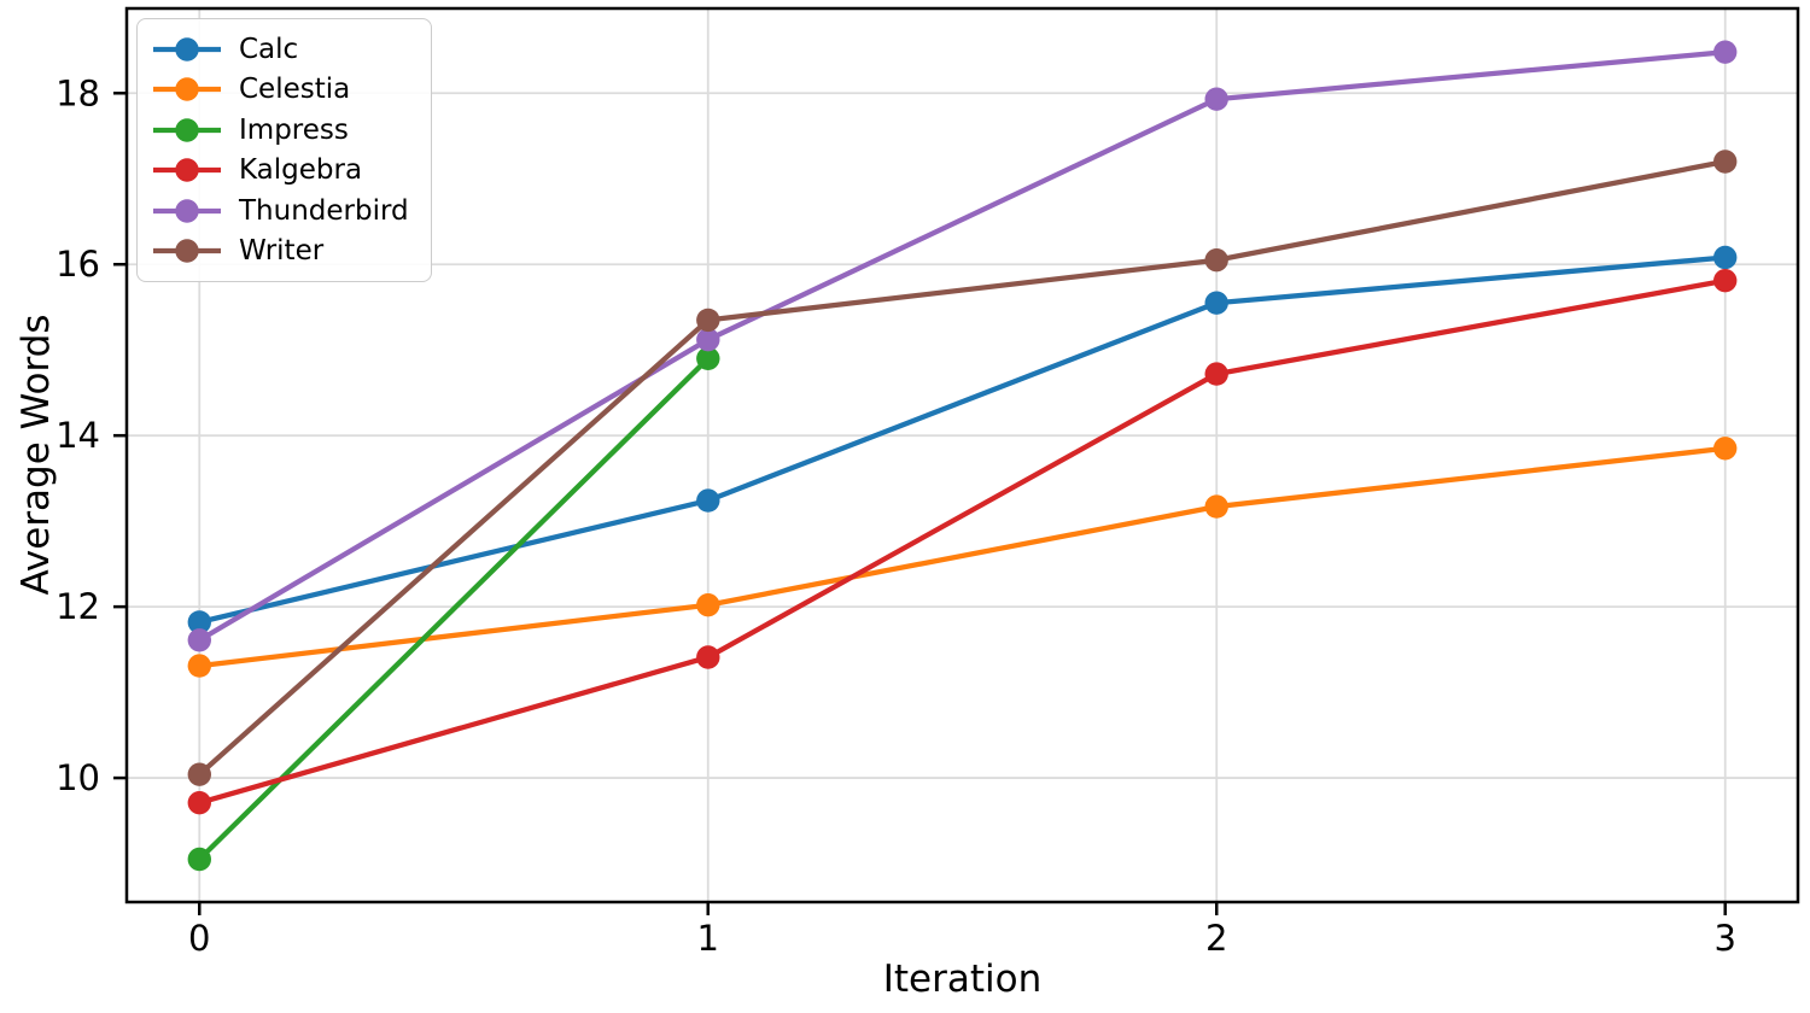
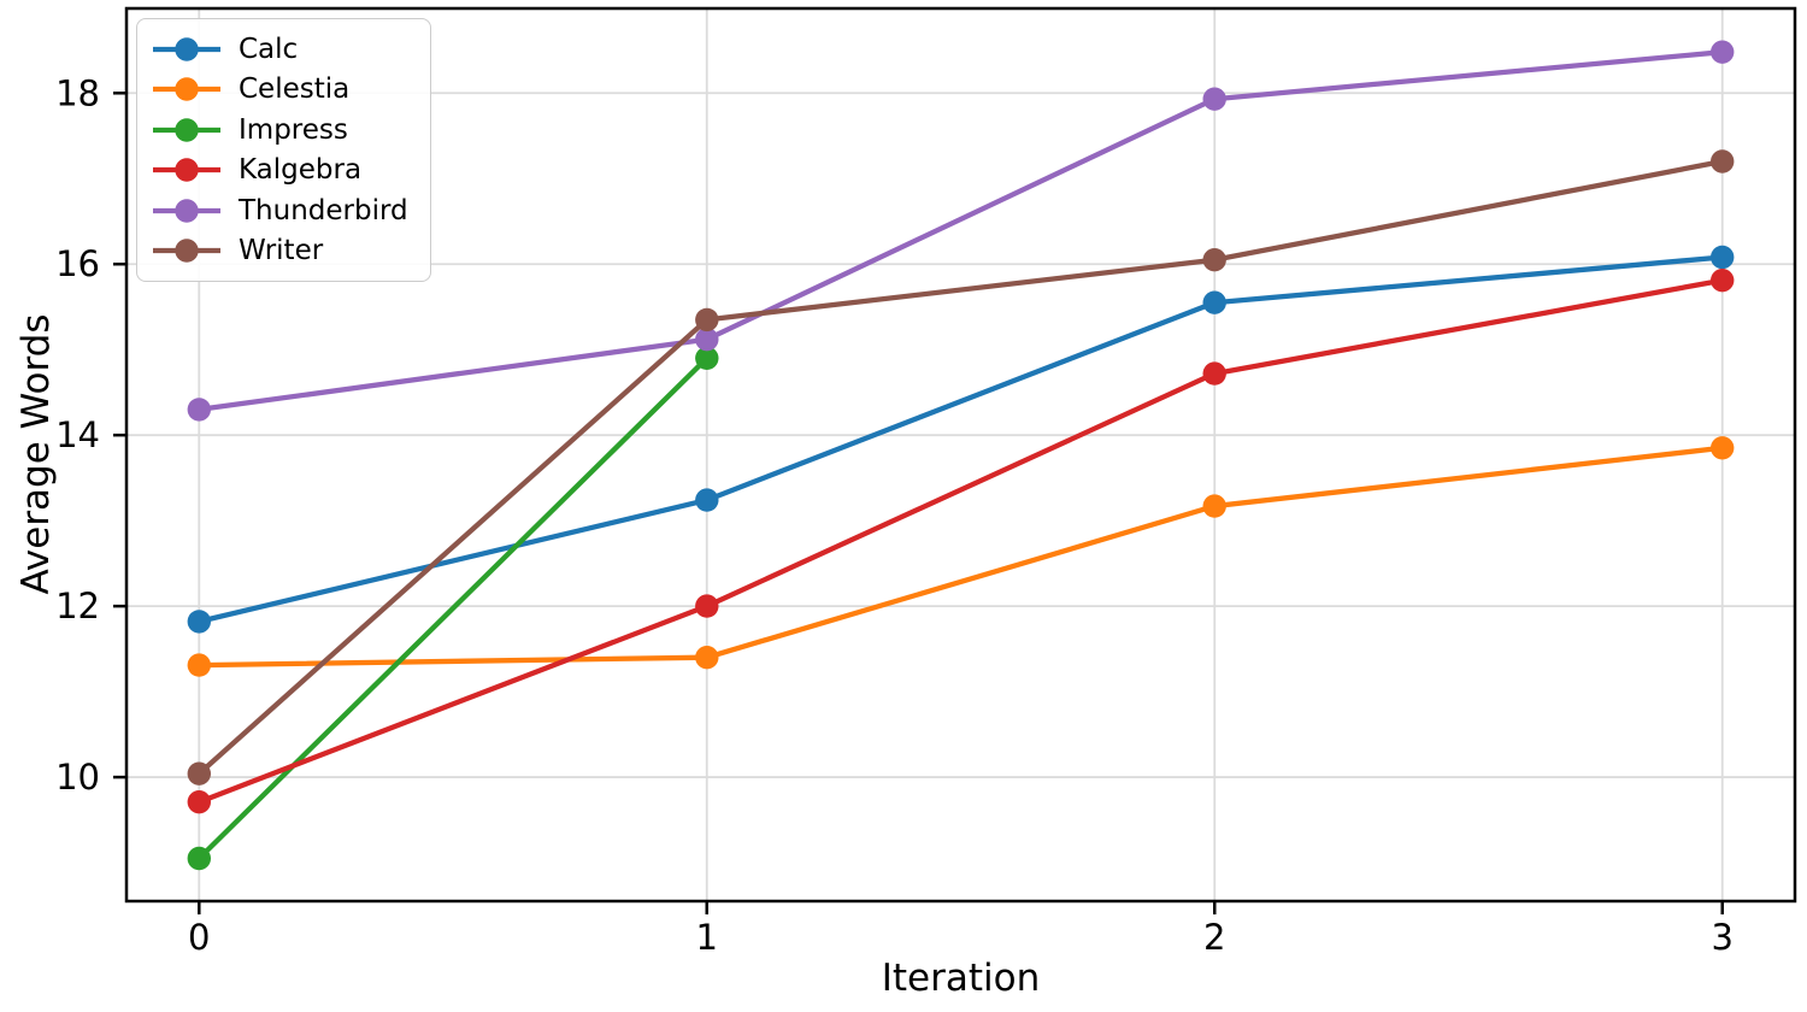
Thunderbird/0: 11.6 -> 14.3
Celestia/1: 12.0 -> 11.4
Kalgebra/1: 11.4 -> 12.0
